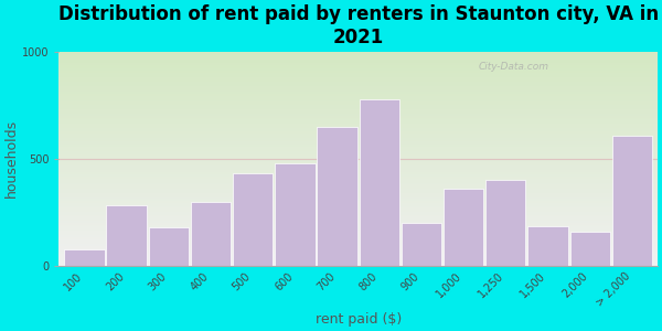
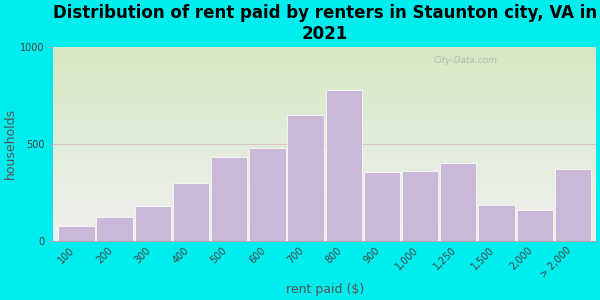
200: 280 -> 120
900: 200 -> 360
> 2,000: 610 -> 370
